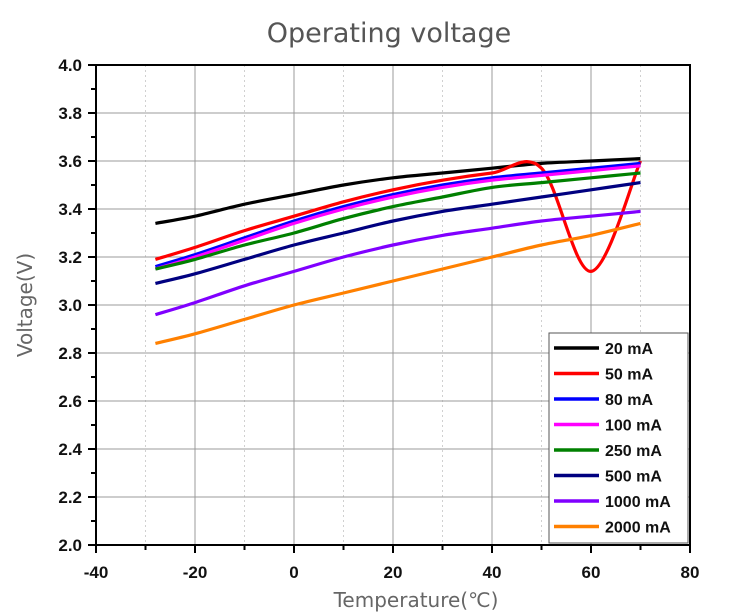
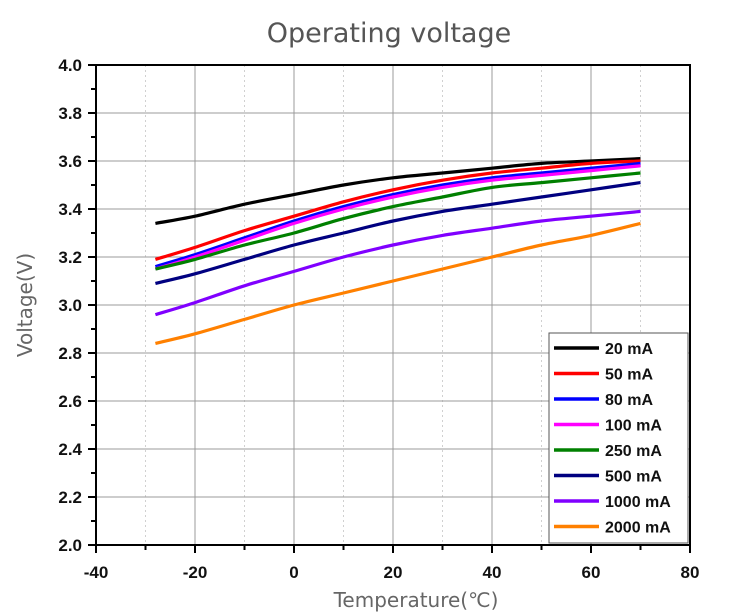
50 mA/60: 3.14 -> 3.59
